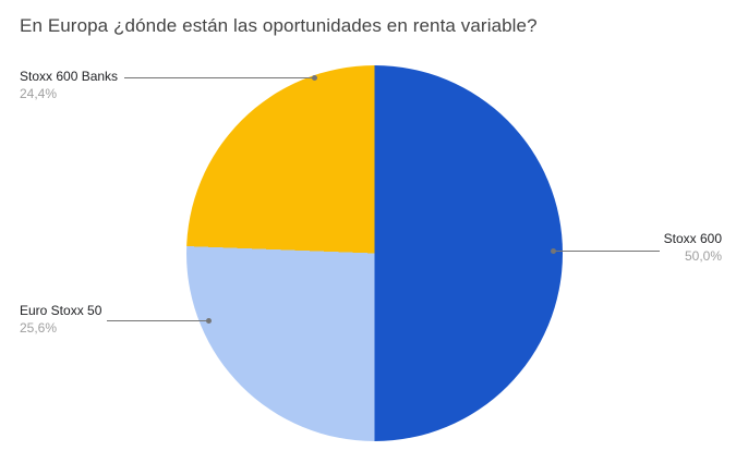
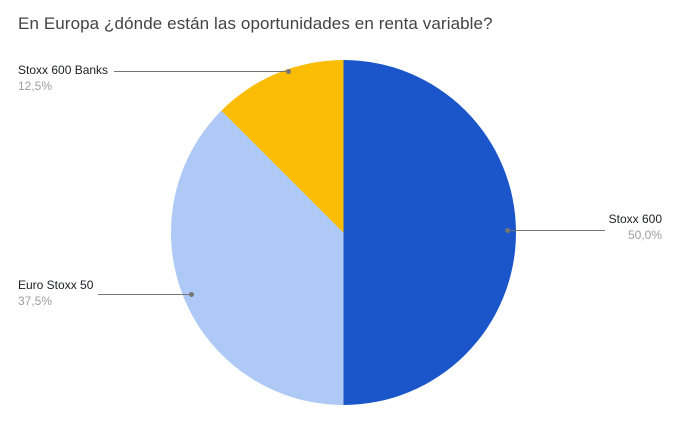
Euro Stoxx 50: 25,6% -> 37,5%
Stoxx 600 Banks: 24,4% -> 12,5%
